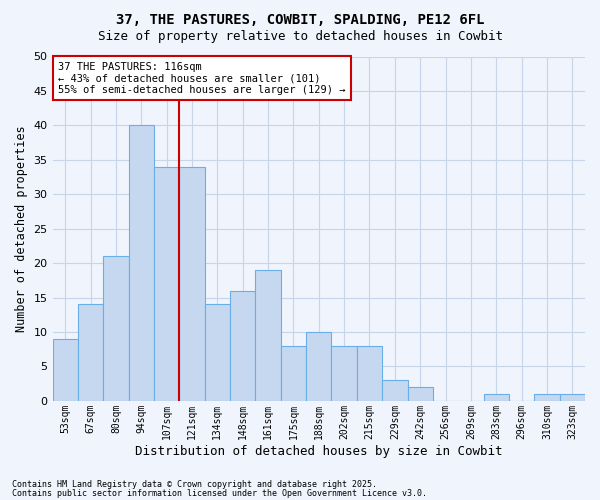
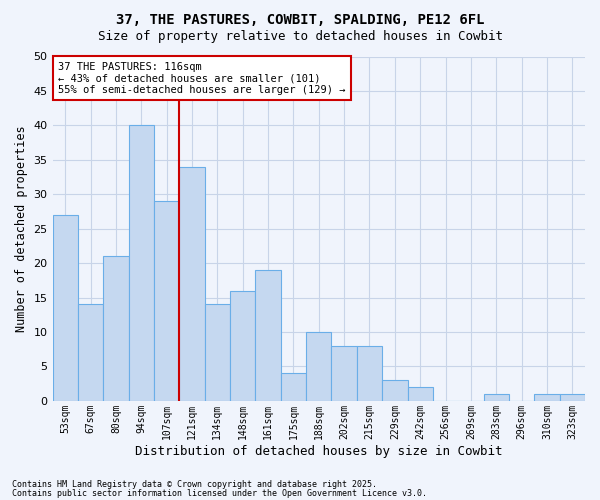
53sqm: 9 -> 27
107sqm: 34 -> 29
175sqm: 8 -> 4
